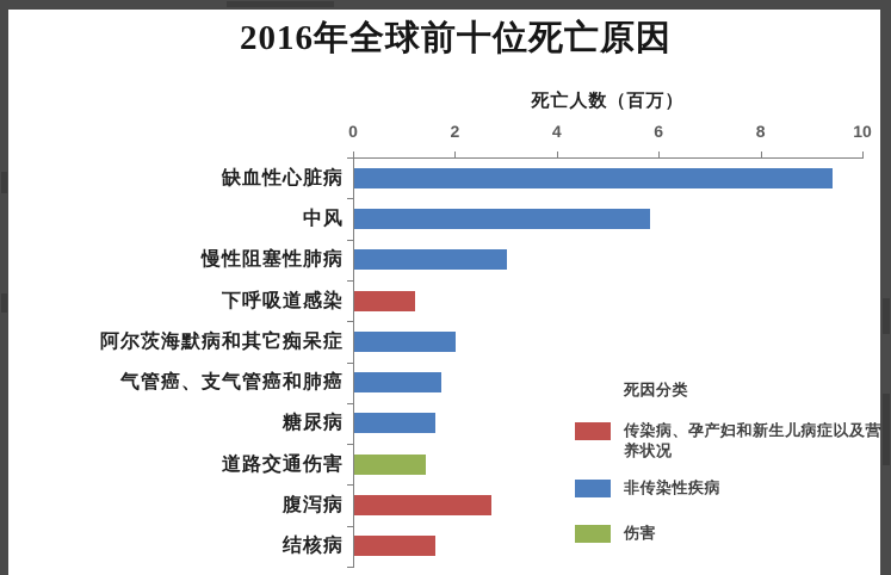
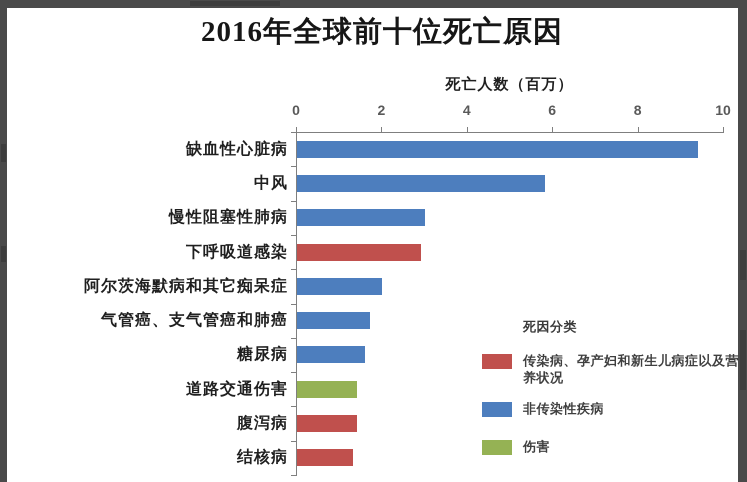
下呼吸道感染: 1.2 -> 2.9
腹泻病: 2.7 -> 1.4
结核病: 1.6 -> 1.3
